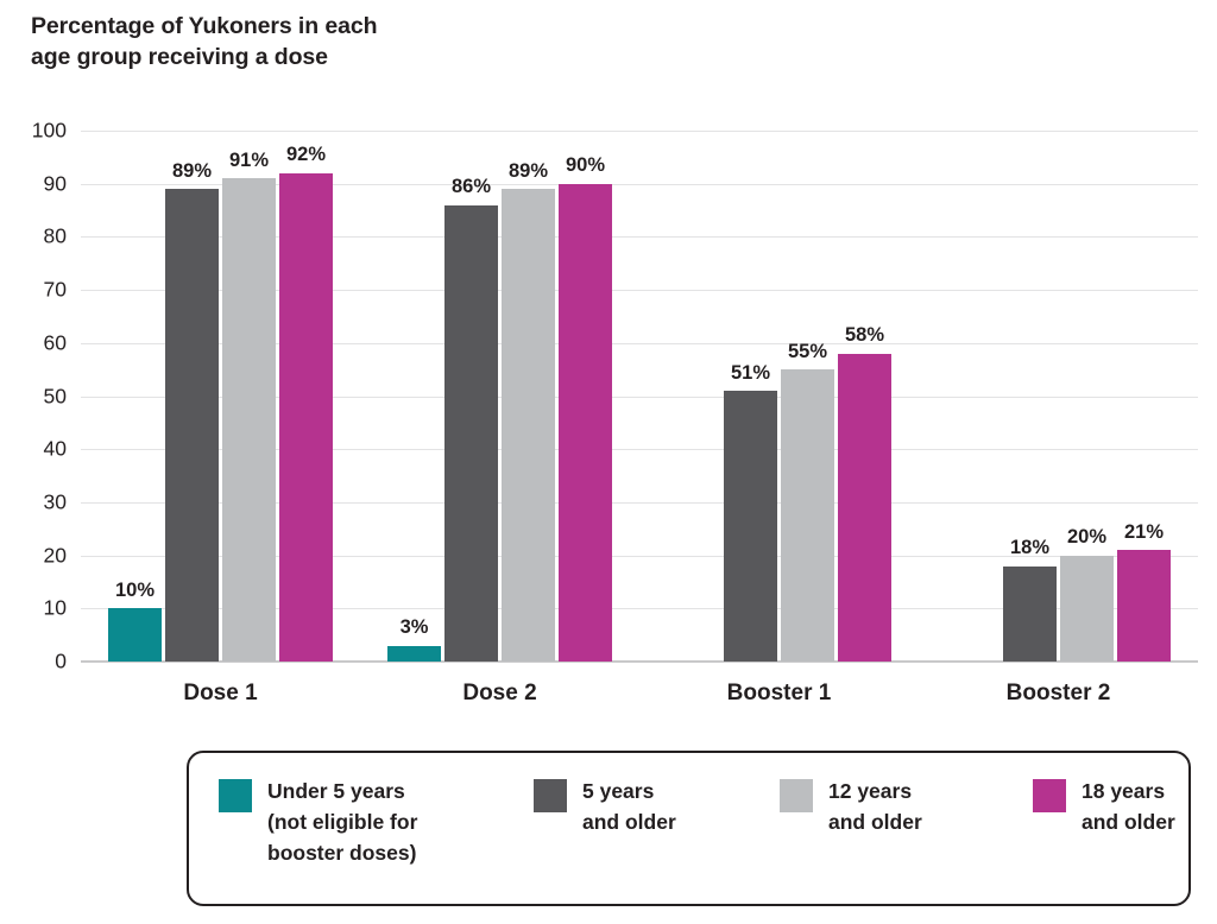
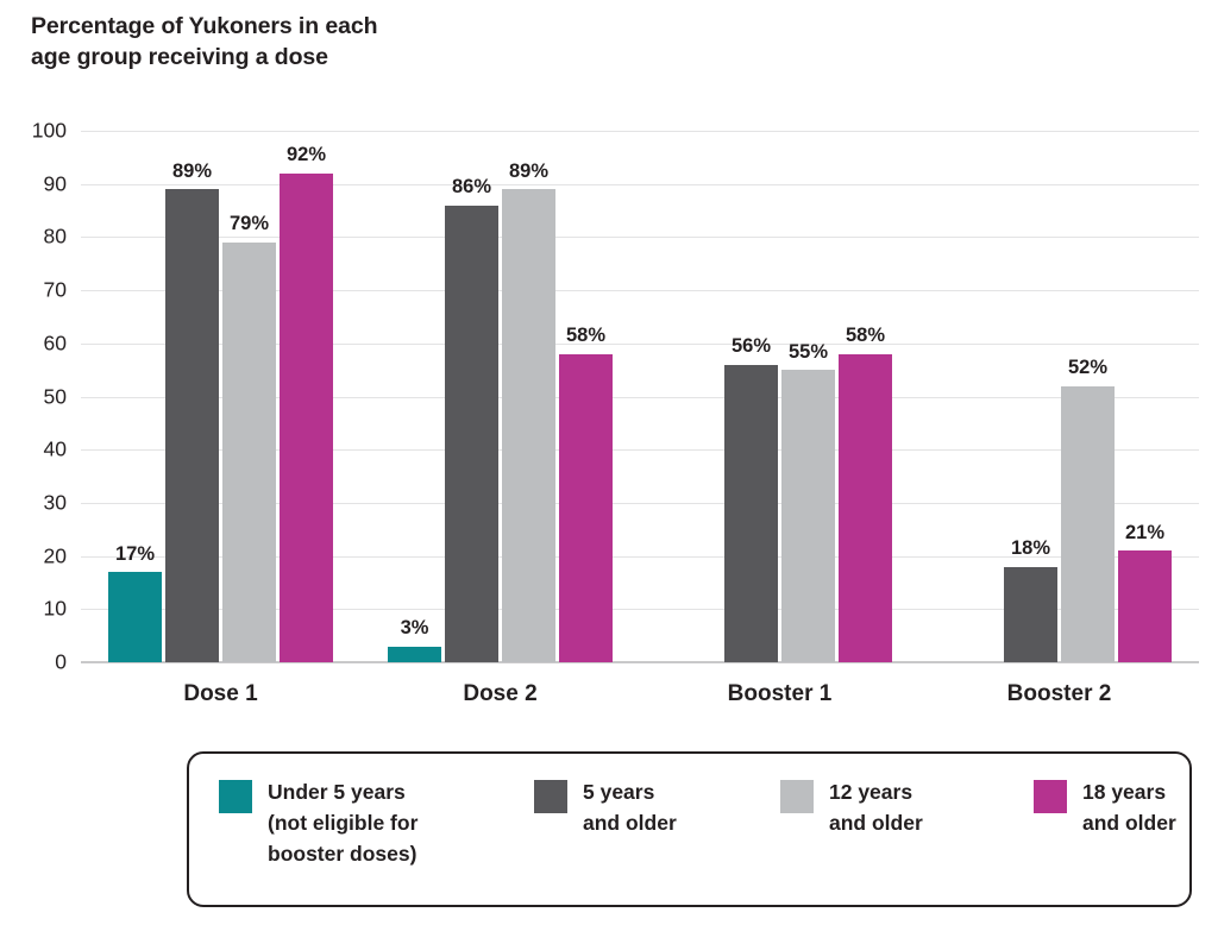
Under 5 years (not eligible for booster doses)/Dose 1: 10% -> 17%
12 years and older/Dose 1: 91% -> 79%
18 years and older/Dose 2: 90% -> 58%
5 years and older/Booster 1: 51% -> 56%
12 years and older/Booster 2: 20% -> 52%
